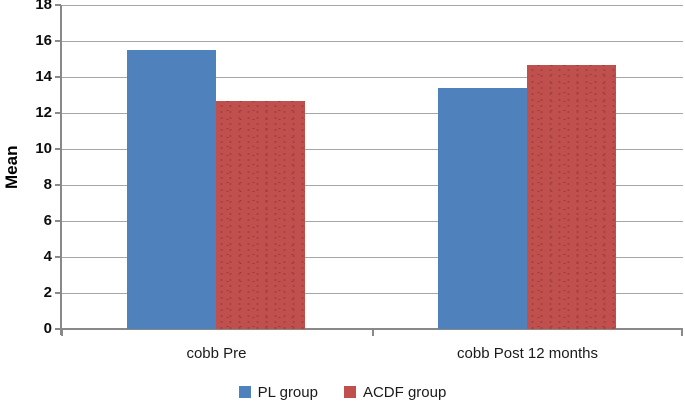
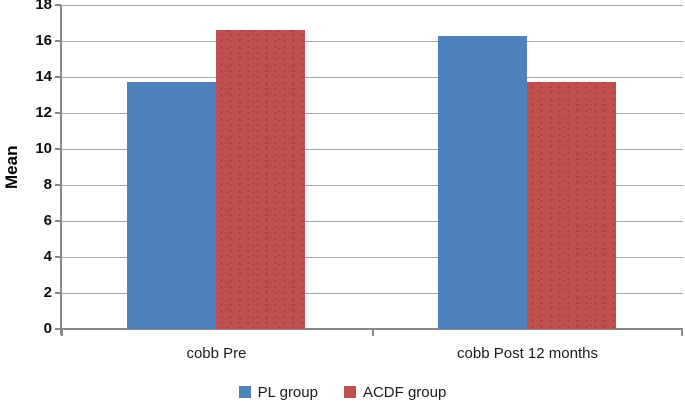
PL group/cobb Pre: 15.5 -> 13.7
ACDF group/cobb Pre: 12.7 -> 16.6
PL group/cobb Post 12 months: 13.4 -> 16.3
ACDF group/cobb Post 12 months: 14.7 -> 13.7
